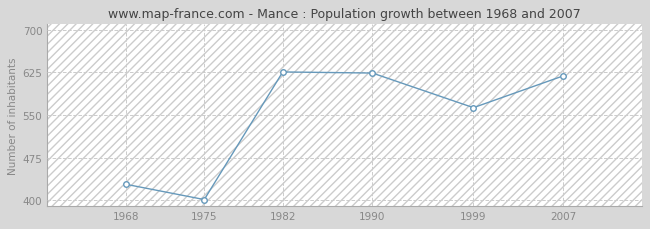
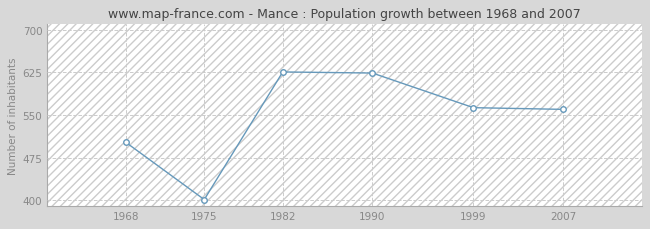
1968: 428 -> 502
2007: 619 -> 560
